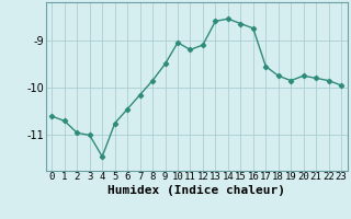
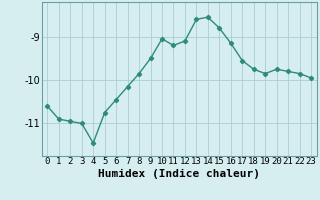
1: -10.70 -> -10.90
15: -8.65 -> -8.80
16: -8.75 -> -9.15
